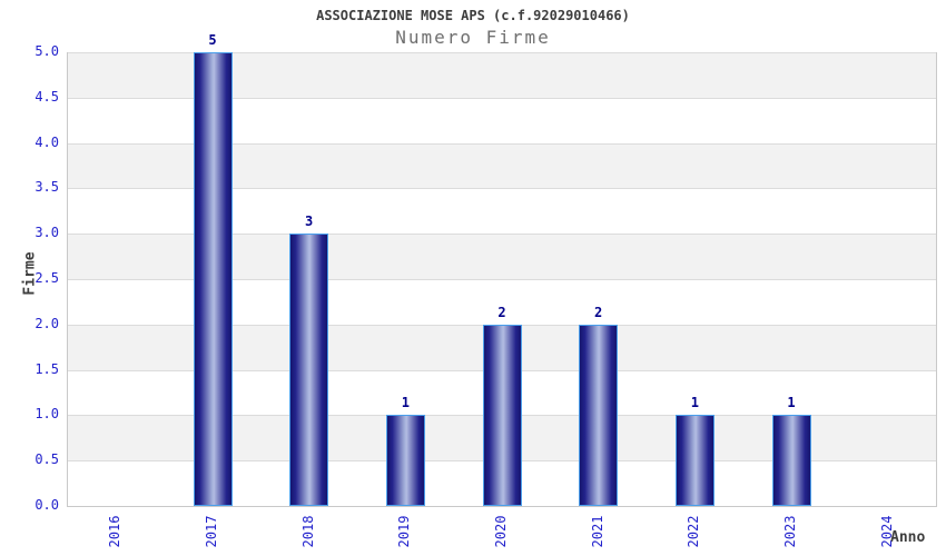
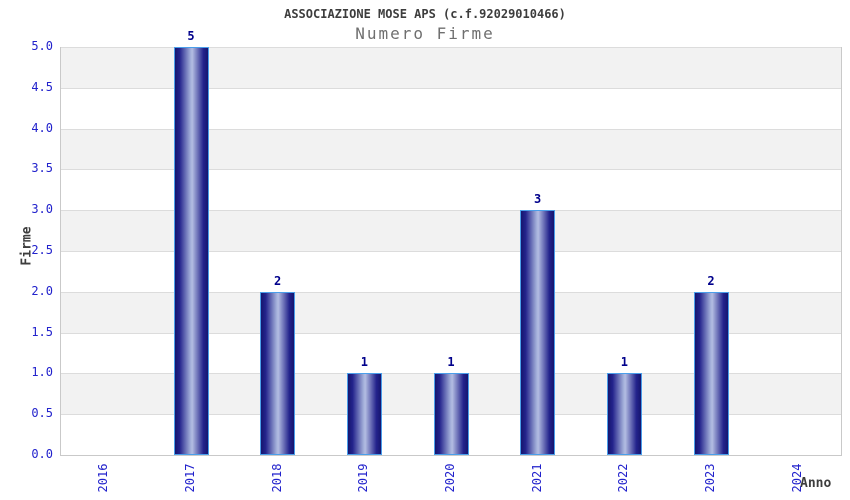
2018: 3 -> 2
2020: 2 -> 1
2021: 2 -> 3
2023: 1 -> 2
